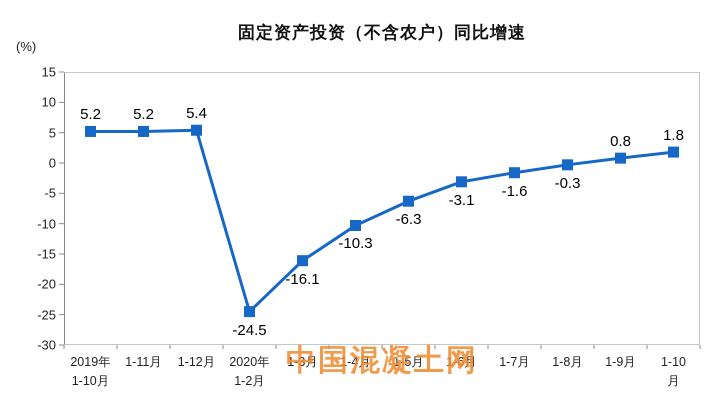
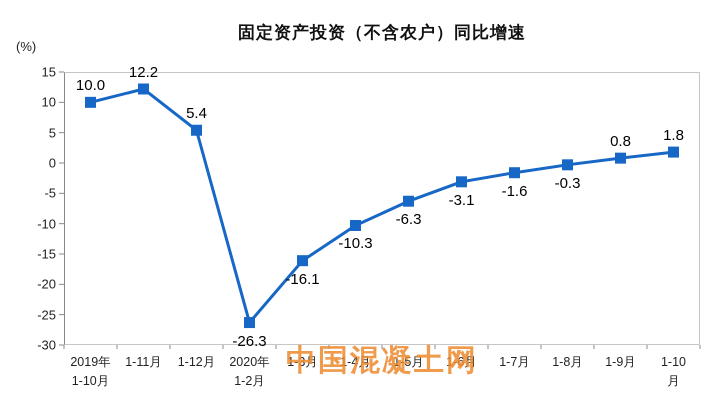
2019年 1-10月: 5.2 -> 10.0
1-11月: 5.2 -> 12.2
2020年 1-2月: -24.5 -> -26.3
